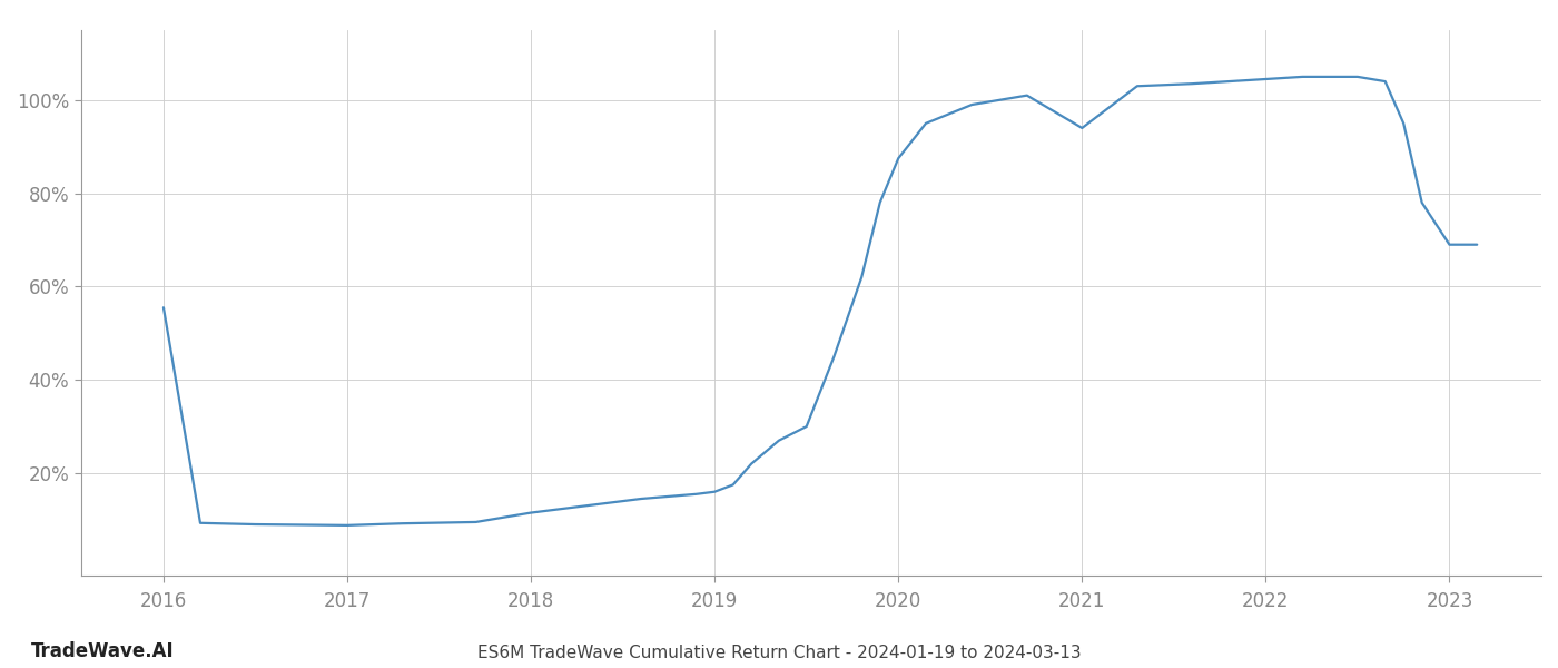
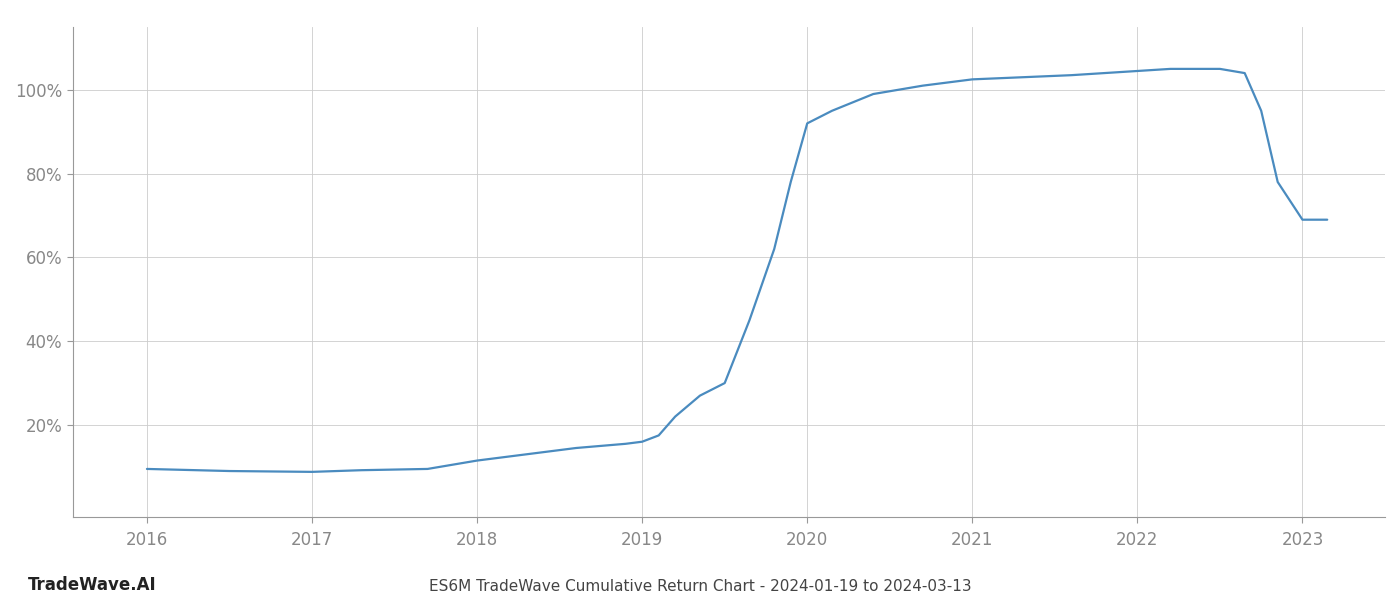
2016: 55.5% -> 9.5%
2020: 87.5% -> 92.0%
2021: 94.0% -> 102.5%
